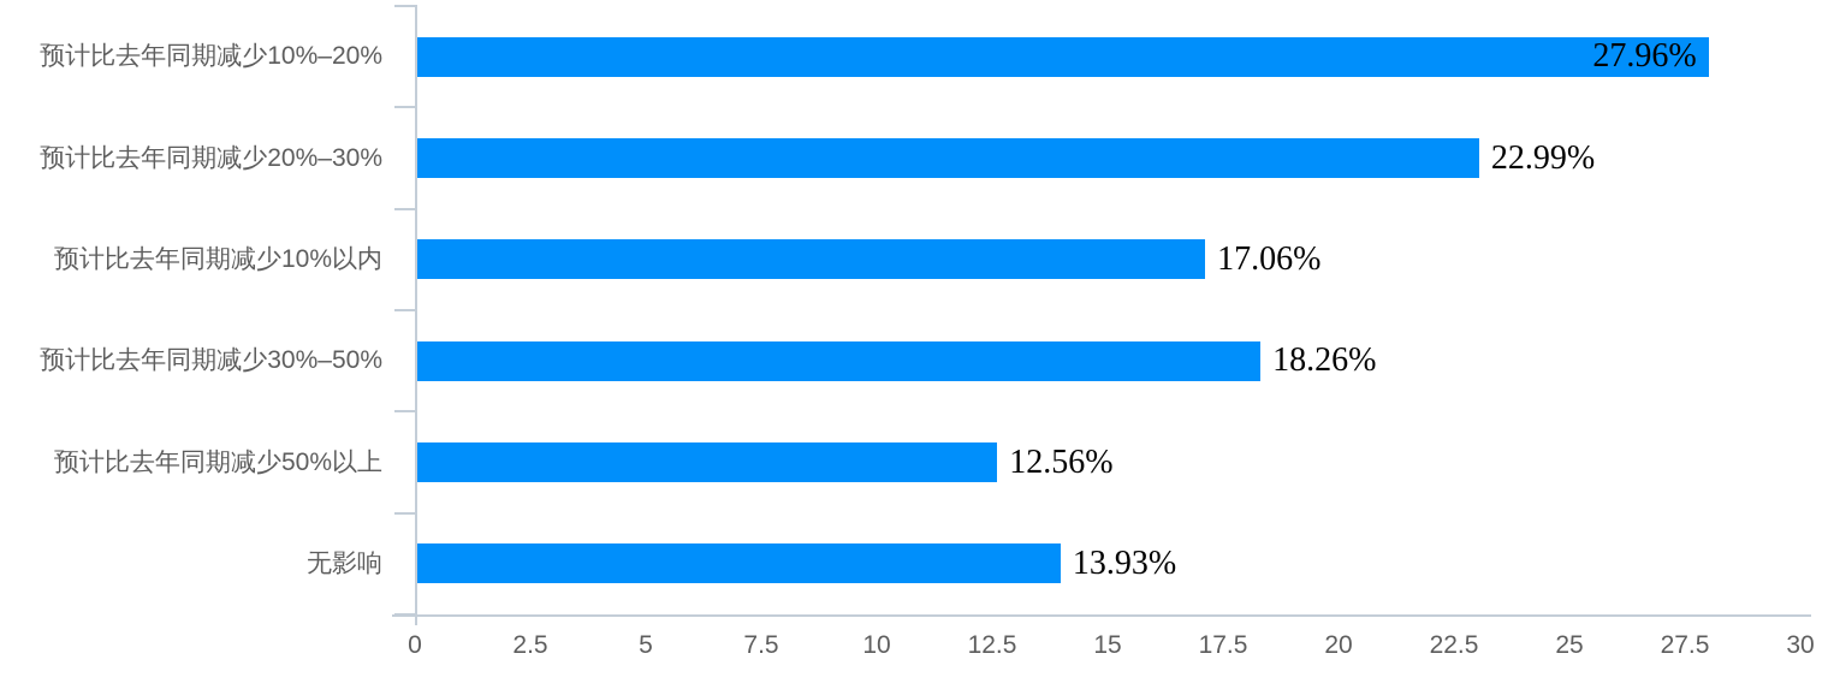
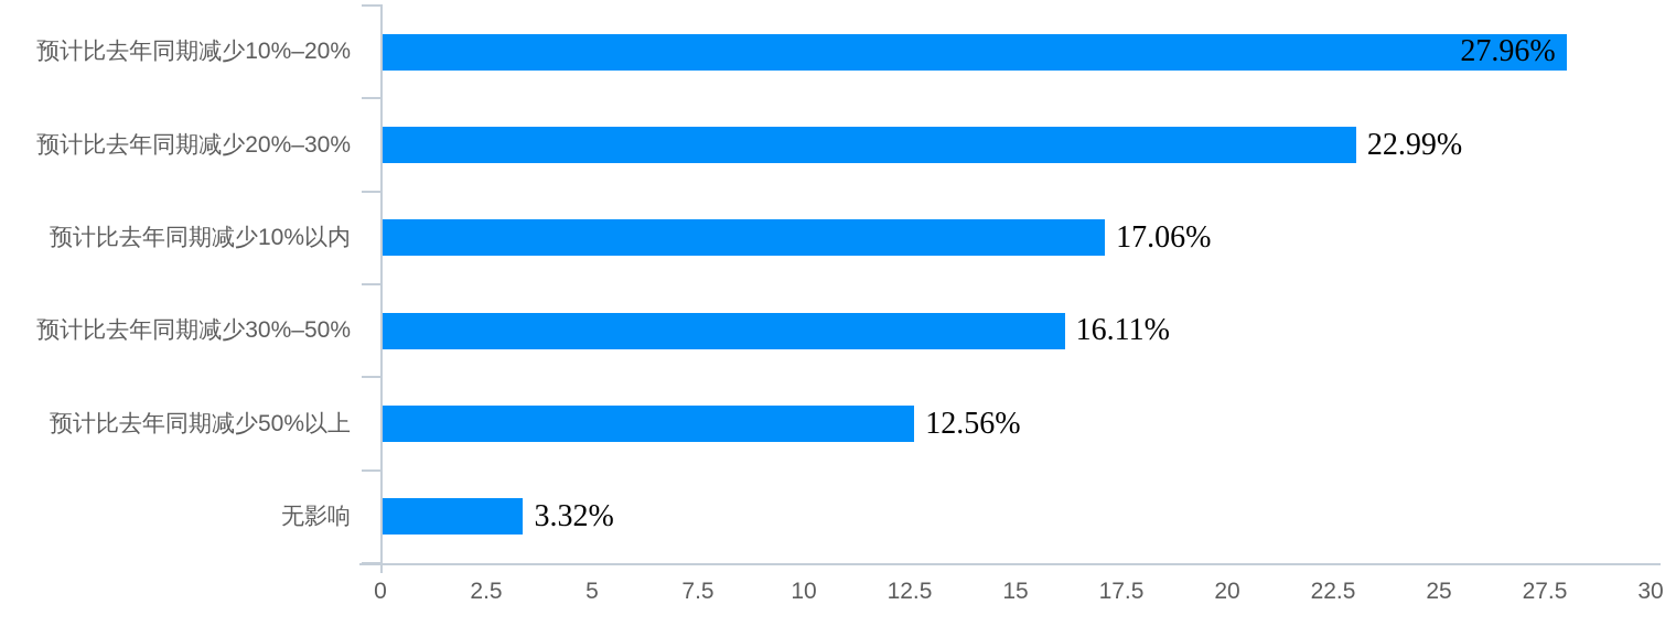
预计比去年同期减少30%–50%: 18.26% -> 16.11%
无影响: 13.93% -> 3.32%
